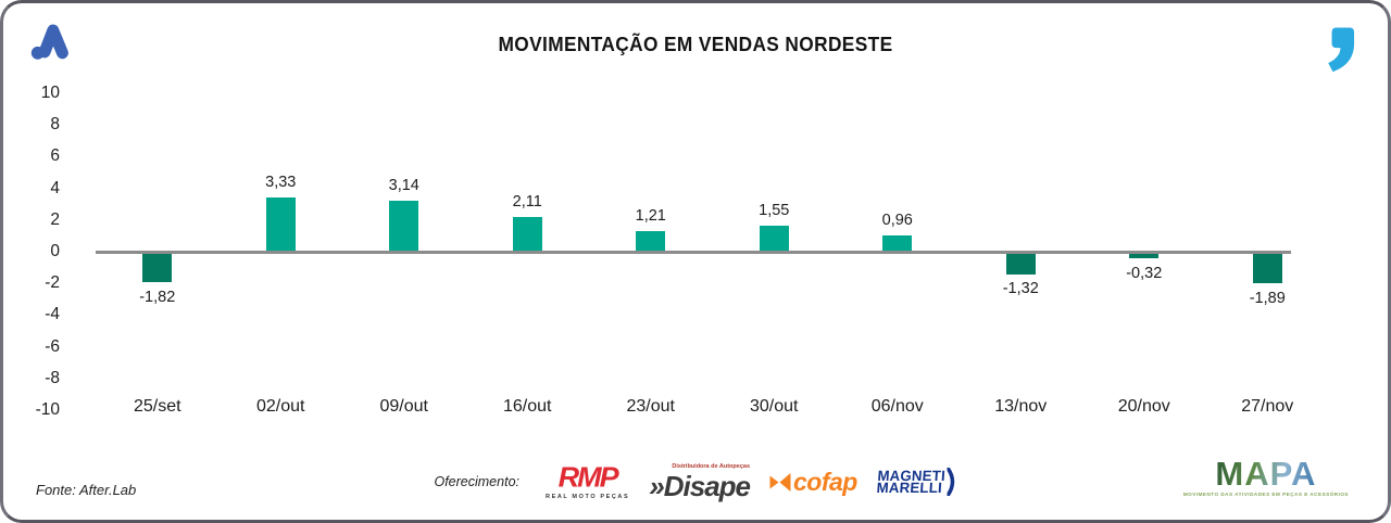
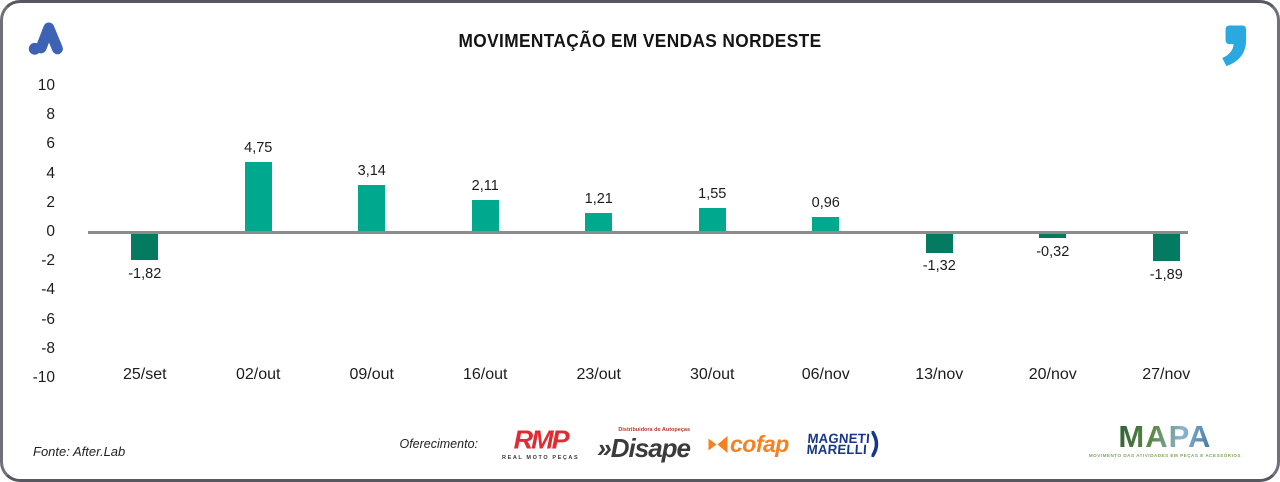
02/out: 3,33 -> 4,75
